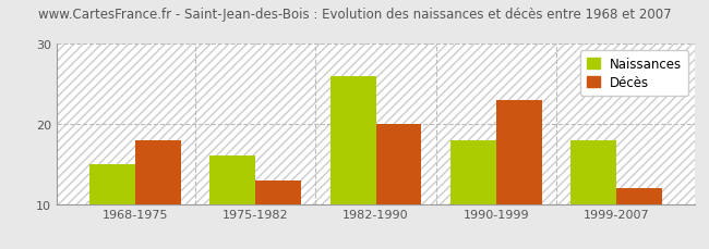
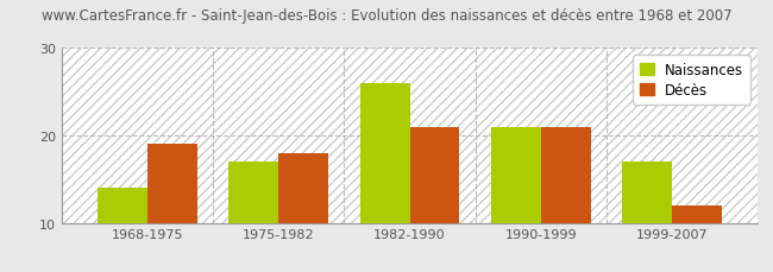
Naissances/1968-1975: 15 -> 14
Décès/1968-1975: 18 -> 19
Naissances/1975-1982: 16 -> 17
Décès/1975-1982: 13 -> 18
Décès/1982-1990: 20 -> 21
Naissances/1990-1999: 18 -> 21
Décès/1990-1999: 23 -> 21
Naissances/1999-2007: 18 -> 17
